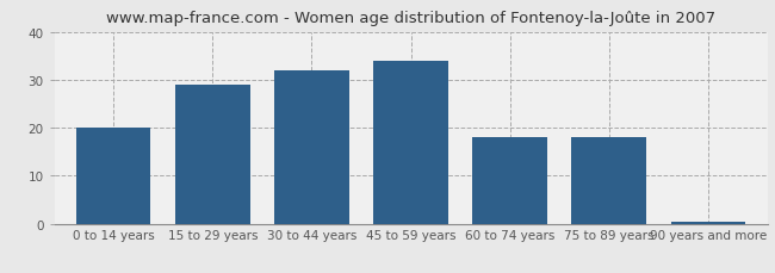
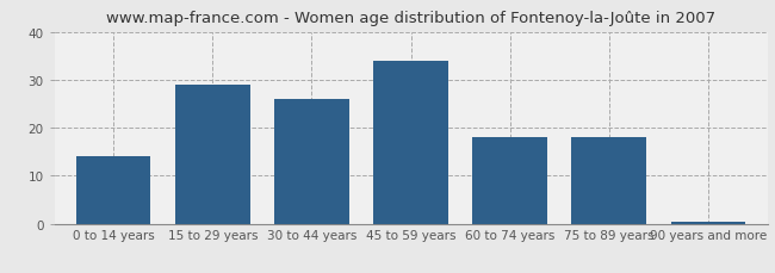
0 to 14 years: 20.0 -> 14.0
30 to 44 years: 32.0 -> 26.0
